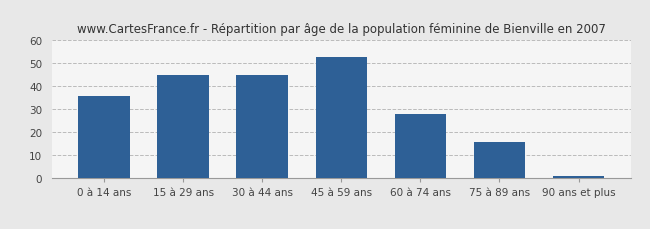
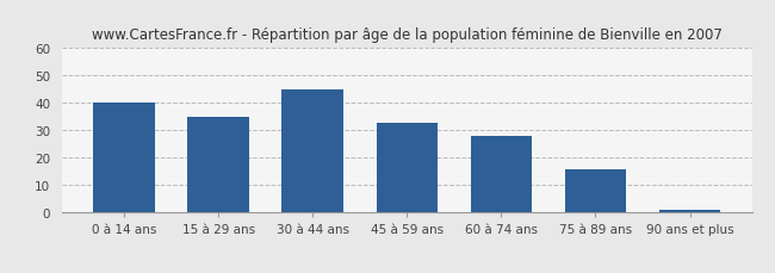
0 à 14 ans: 36 -> 40
15 à 29 ans: 45 -> 35
45 à 59 ans: 53 -> 33
